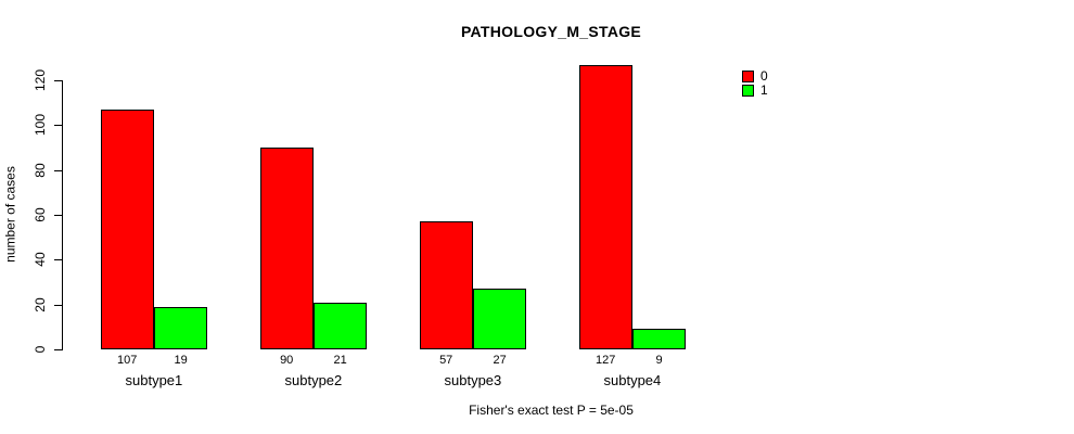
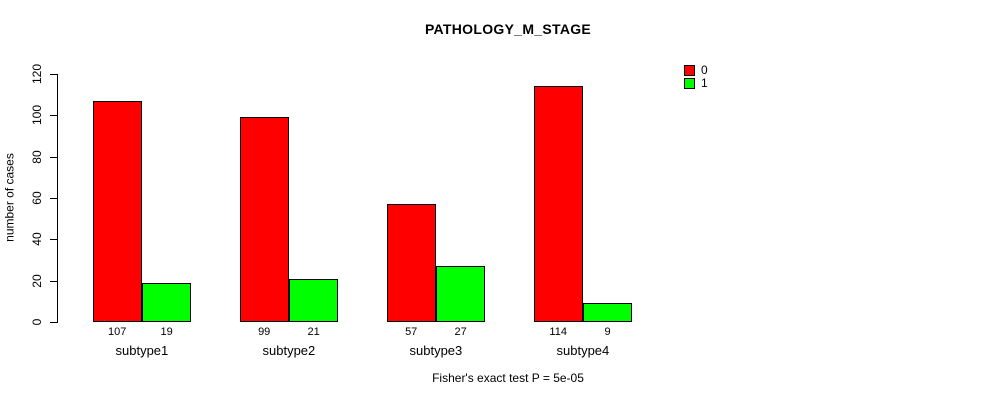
0/subtype2: 90 -> 99
0/subtype4: 127 -> 114
